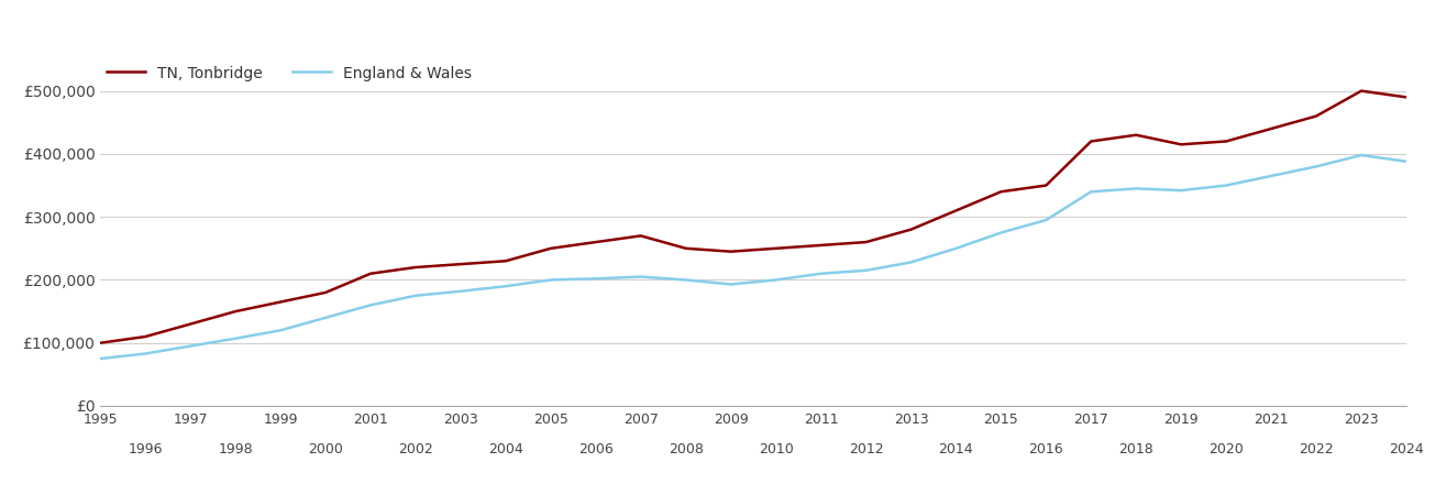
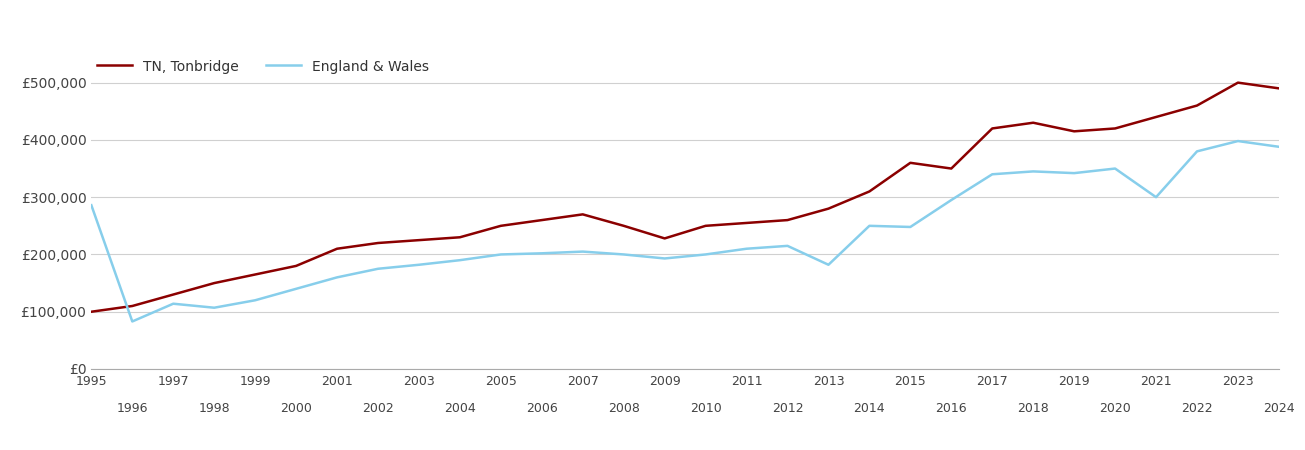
England & Wales/1995: £75,000 -> £286,000
England & Wales/1997: £95,000 -> £114,000
TN, Tonbridge/2009: £245,000 -> £228,000
England & Wales/2013: £228,000 -> £182,000
TN, Tonbridge/2015: £340,000 -> £360,000
England & Wales/2015: £275,000 -> £248,000
England & Wales/2021: £365,000 -> £300,000
